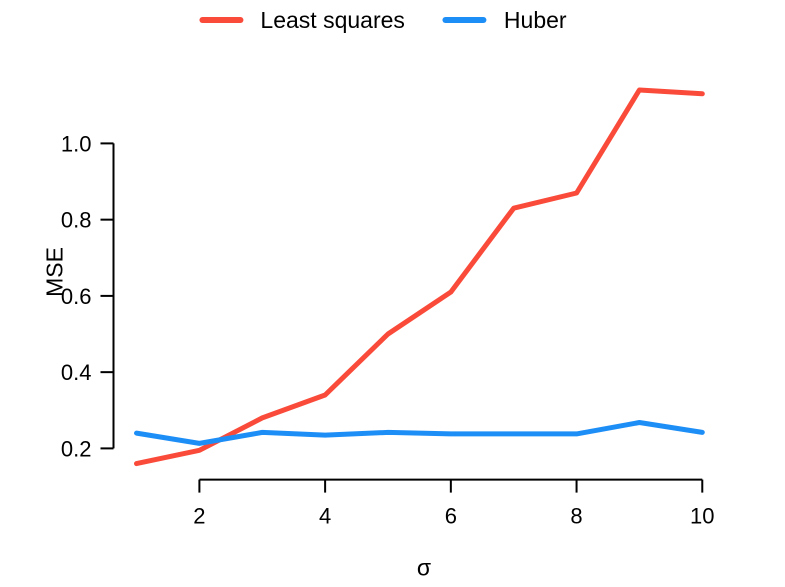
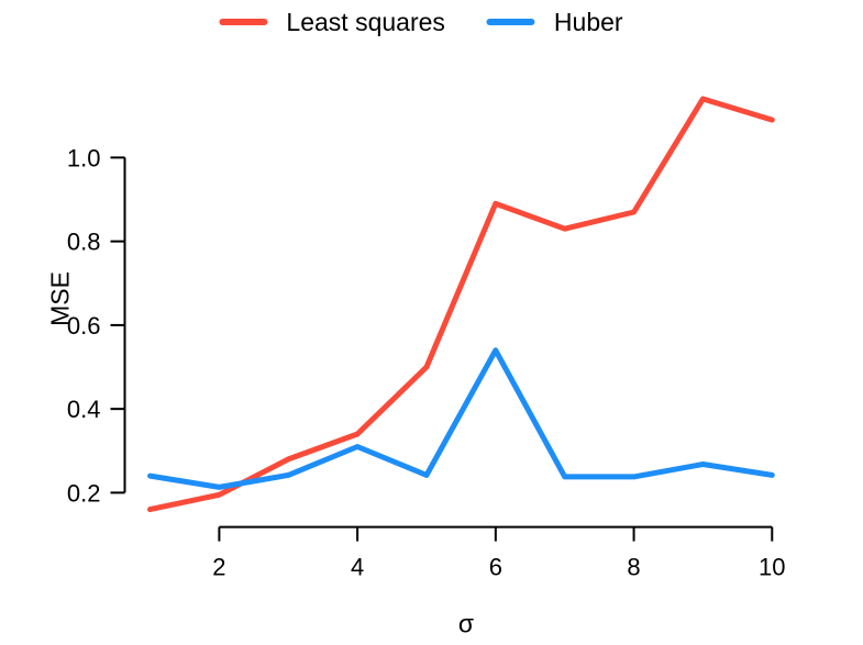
Huber/4: 0.23 -> 0.31
Least squares/6: 0.61 -> 0.89
Huber/6: 0.24 -> 0.54
Least squares/10: 1.13 -> 1.09
